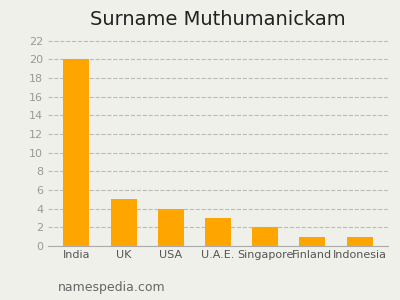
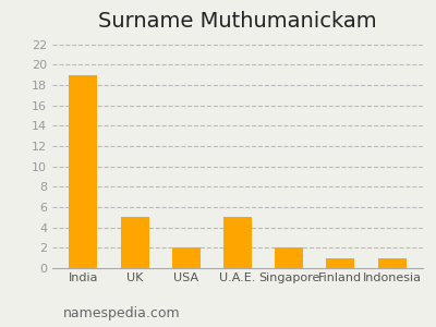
India: 20 -> 19
USA: 4 -> 2
U.A.E.: 3 -> 5
